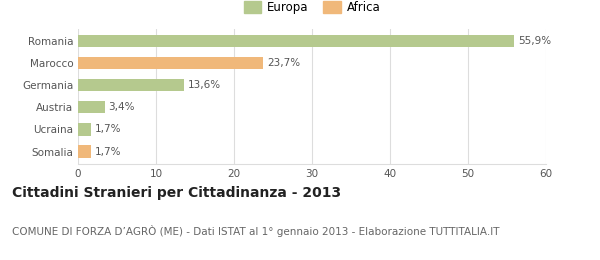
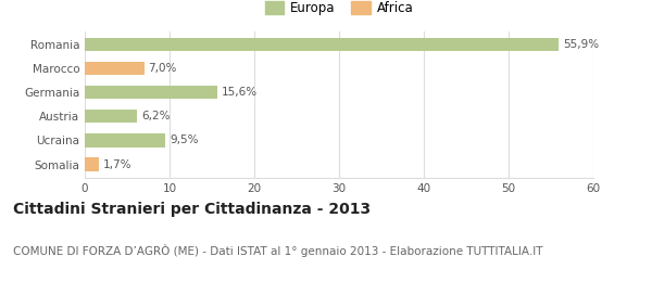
Marocco: 23,7% -> 7,0%
Germania: 13,6% -> 15,6%
Austria: 3,4% -> 6,2%
Ucraina: 1,7% -> 9,5%
